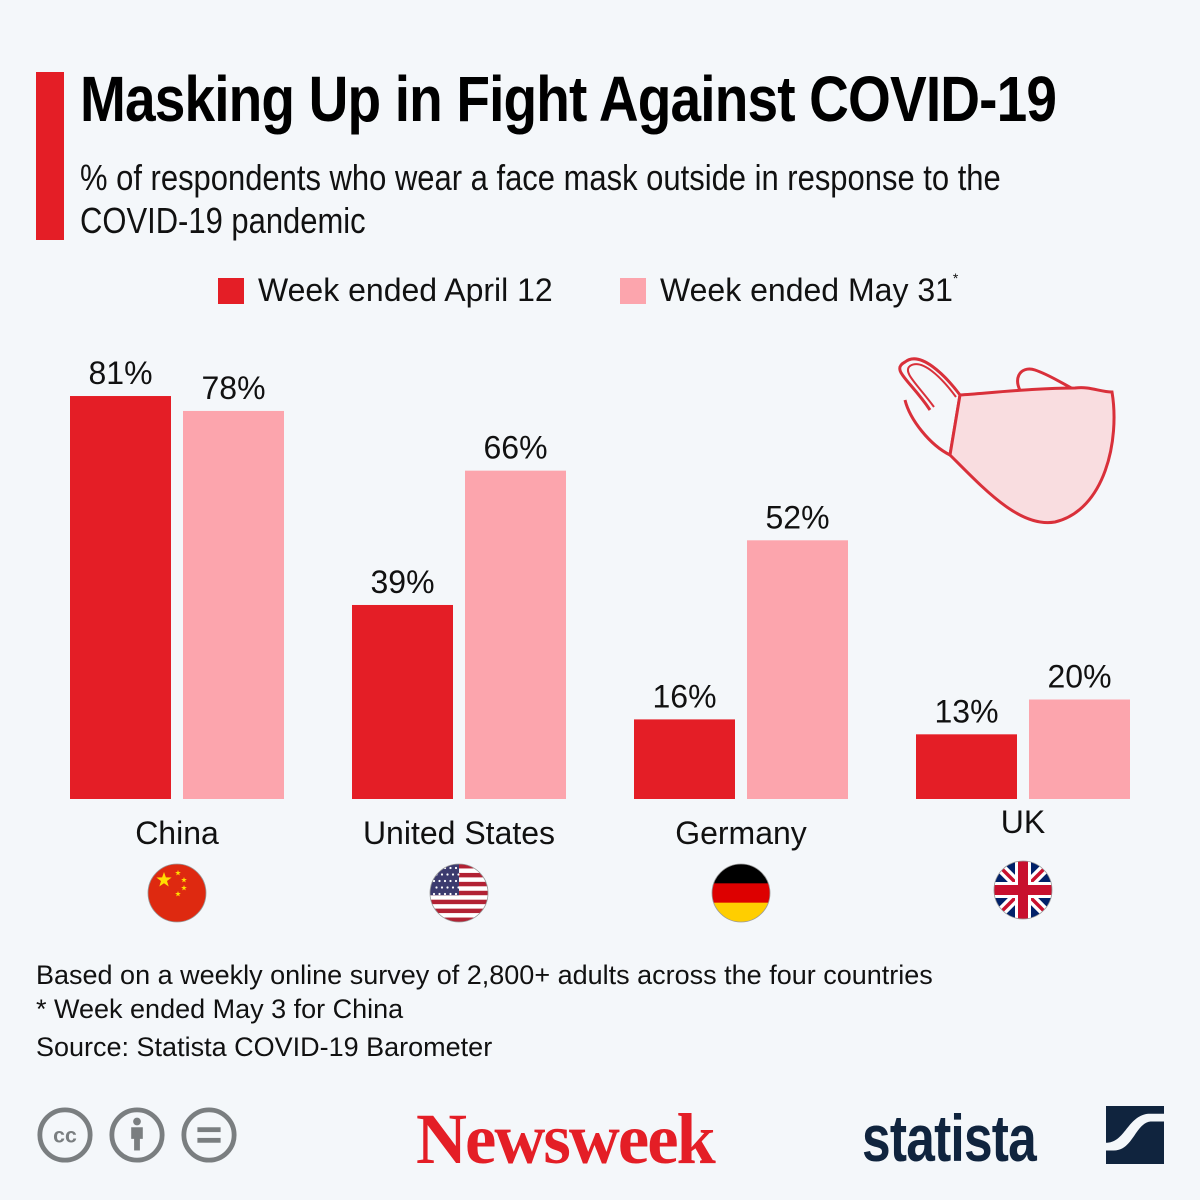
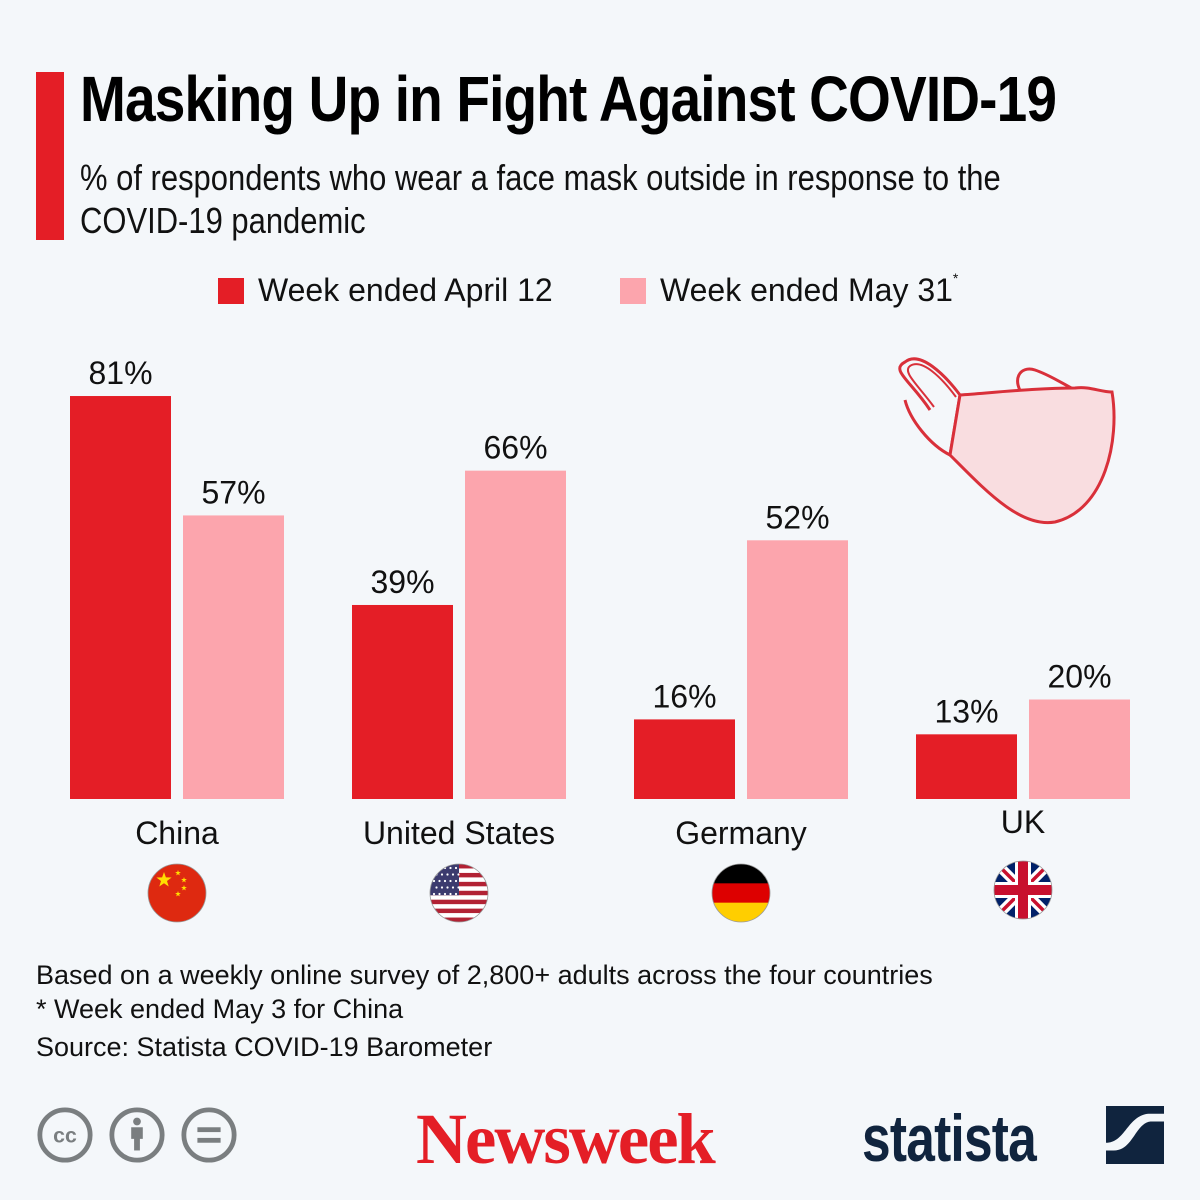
Week ended May 31*/China: 78% -> 57%
